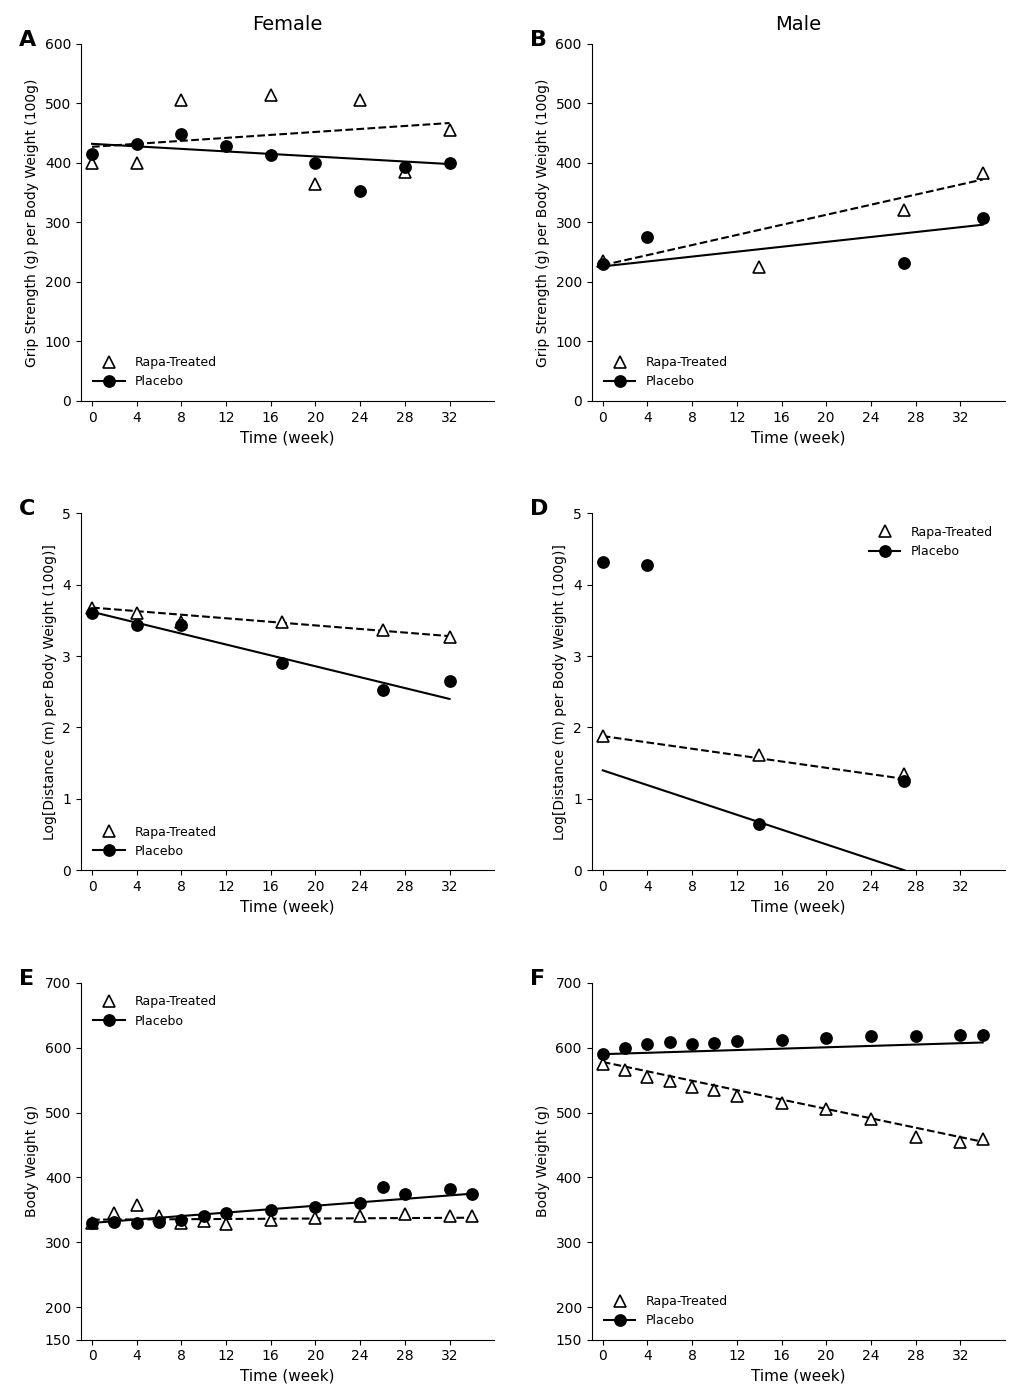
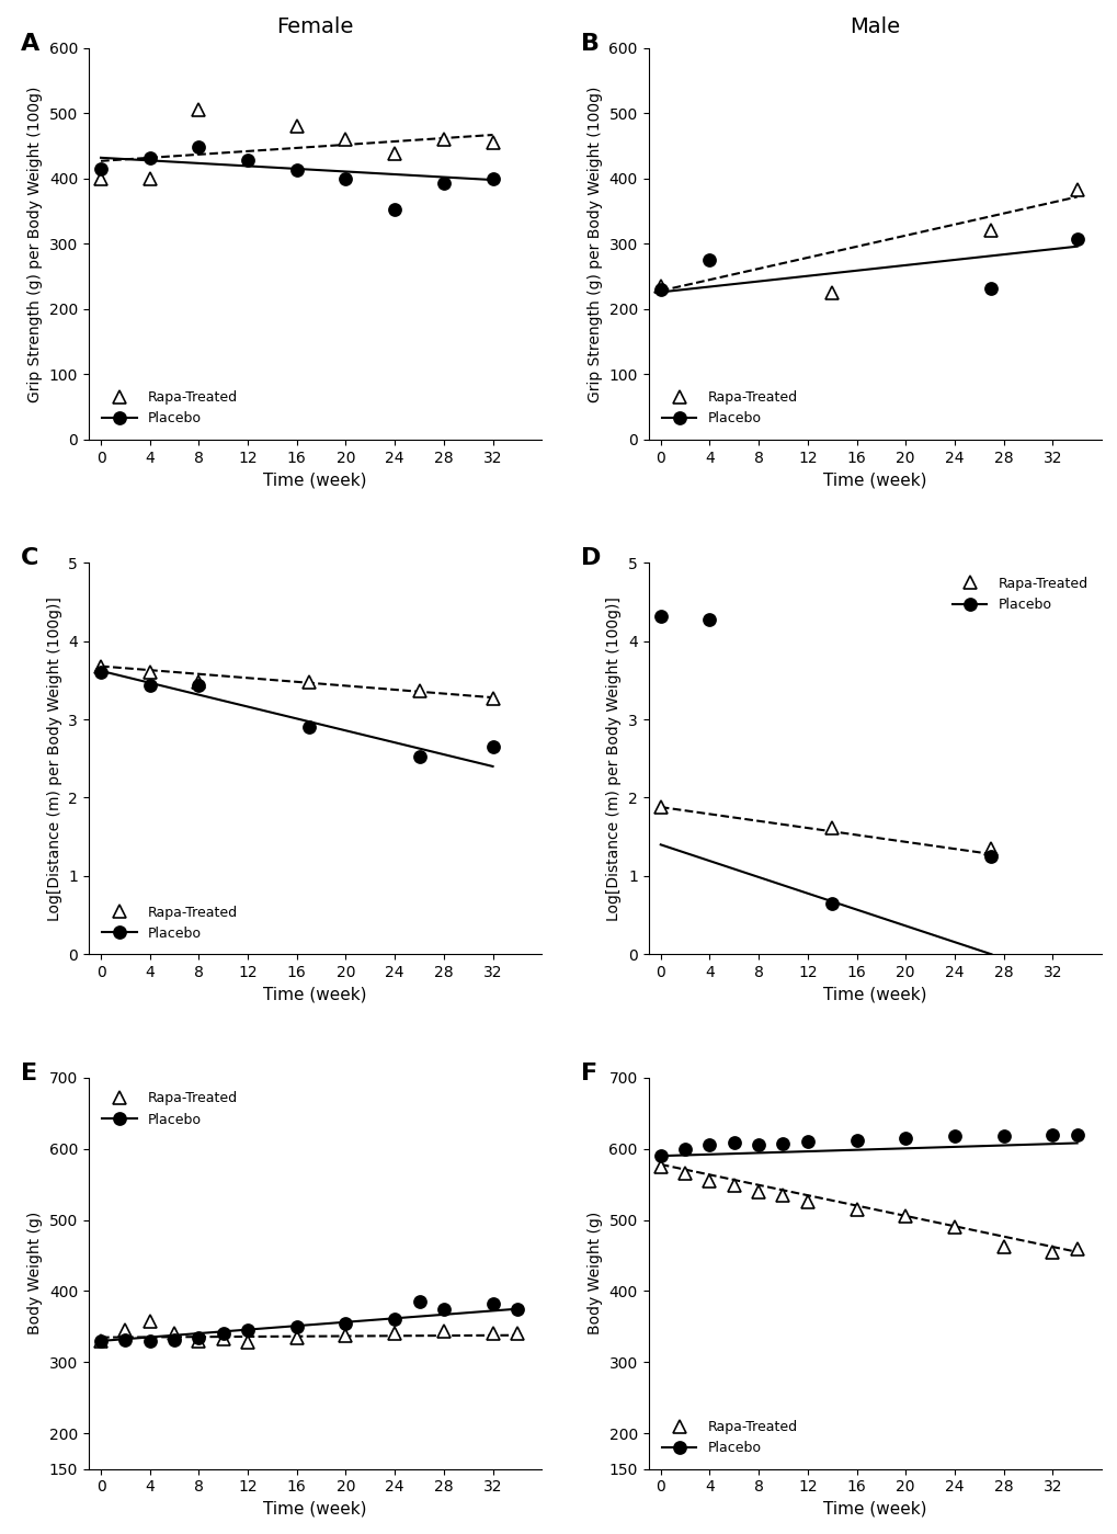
Female/Rapa-Treated/16: 514 -> 480
Female/Rapa-Treated/20: 364 -> 460
Female/Rapa-Treated/24: 506 -> 438
Female/Rapa-Treated/28: 384 -> 460
